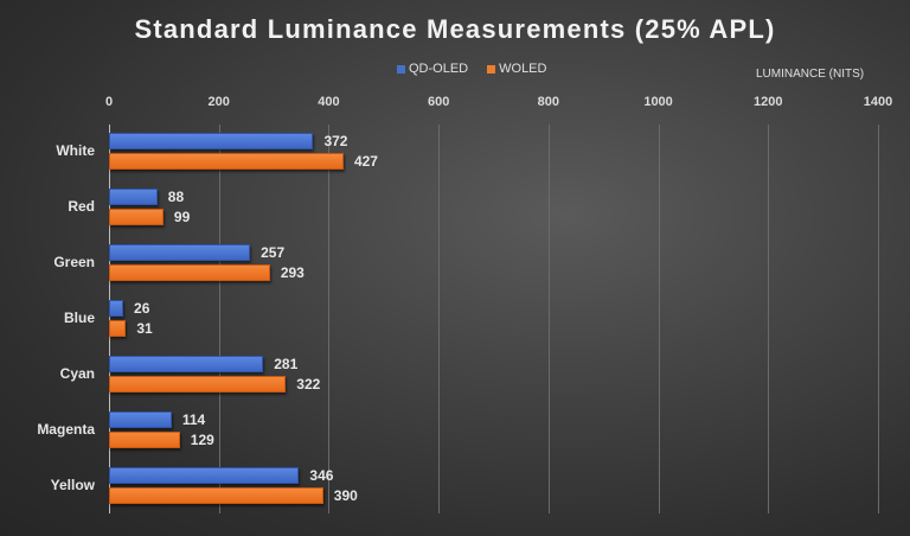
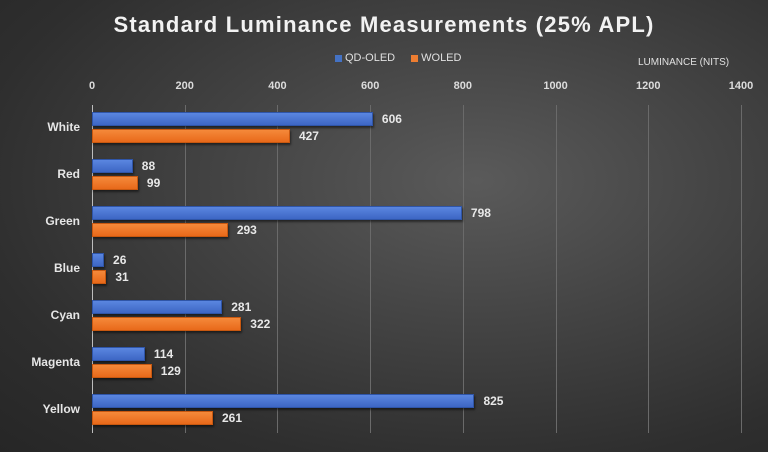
QD-OLED/White: 372 -> 606
QD-OLED/Green: 257 -> 798
QD-OLED/Yellow: 346 -> 825
WOLED/Yellow: 390 -> 261
